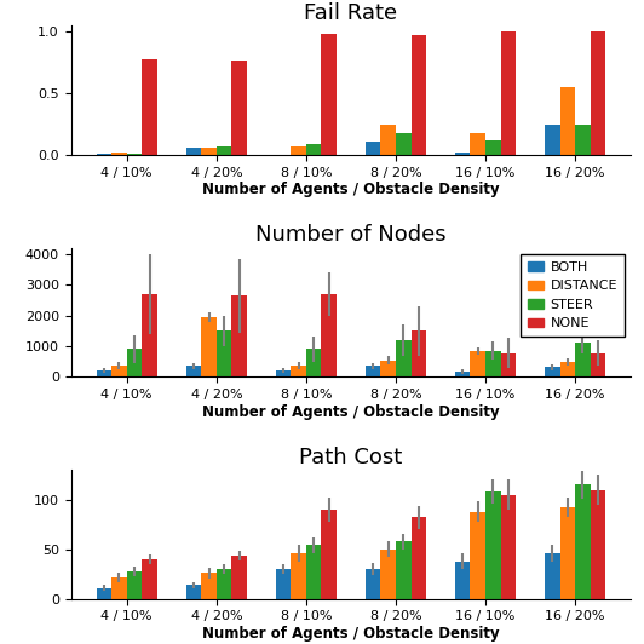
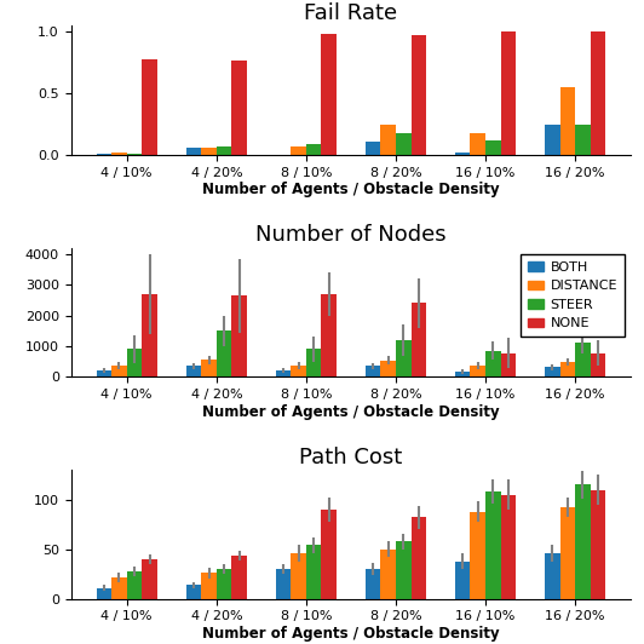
Number of Nodes/DISTANCE/4 / 20%: 1950 -> 550
Number of Nodes/NONE/8 / 20%: 1500 -> 2400
Number of Nodes/DISTANCE/16 / 10%: 850 -> 370
